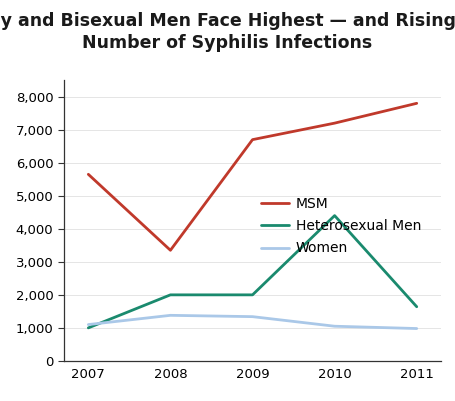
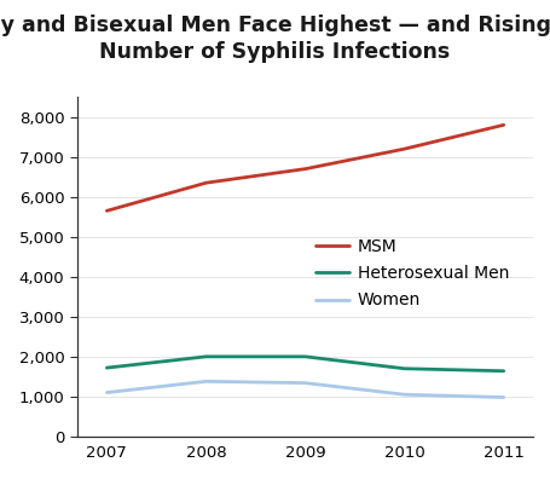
Heterosexual Men/2007: 1,000 -> 1,720
MSM/2008: 3,350 -> 6,350
Heterosexual Men/2010: 4,400 -> 1,700
